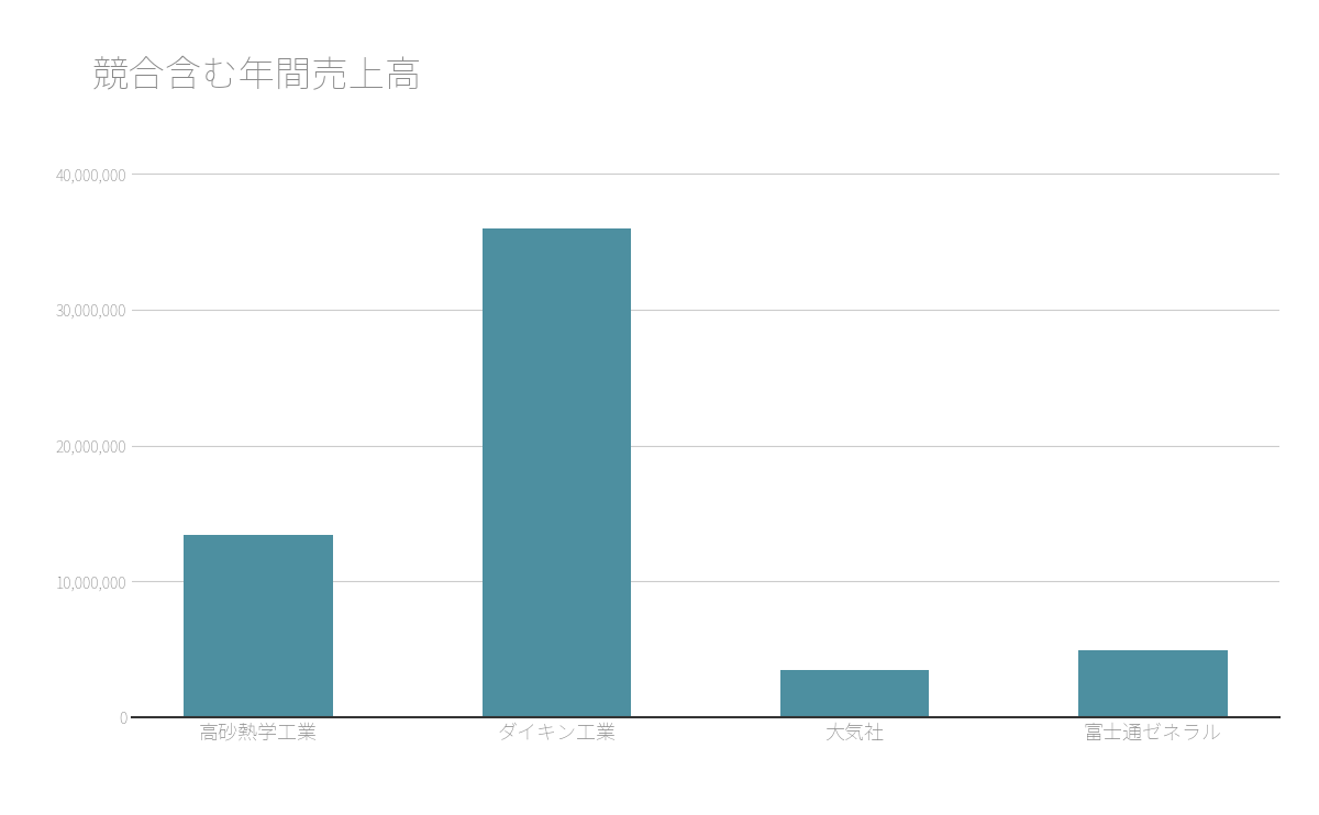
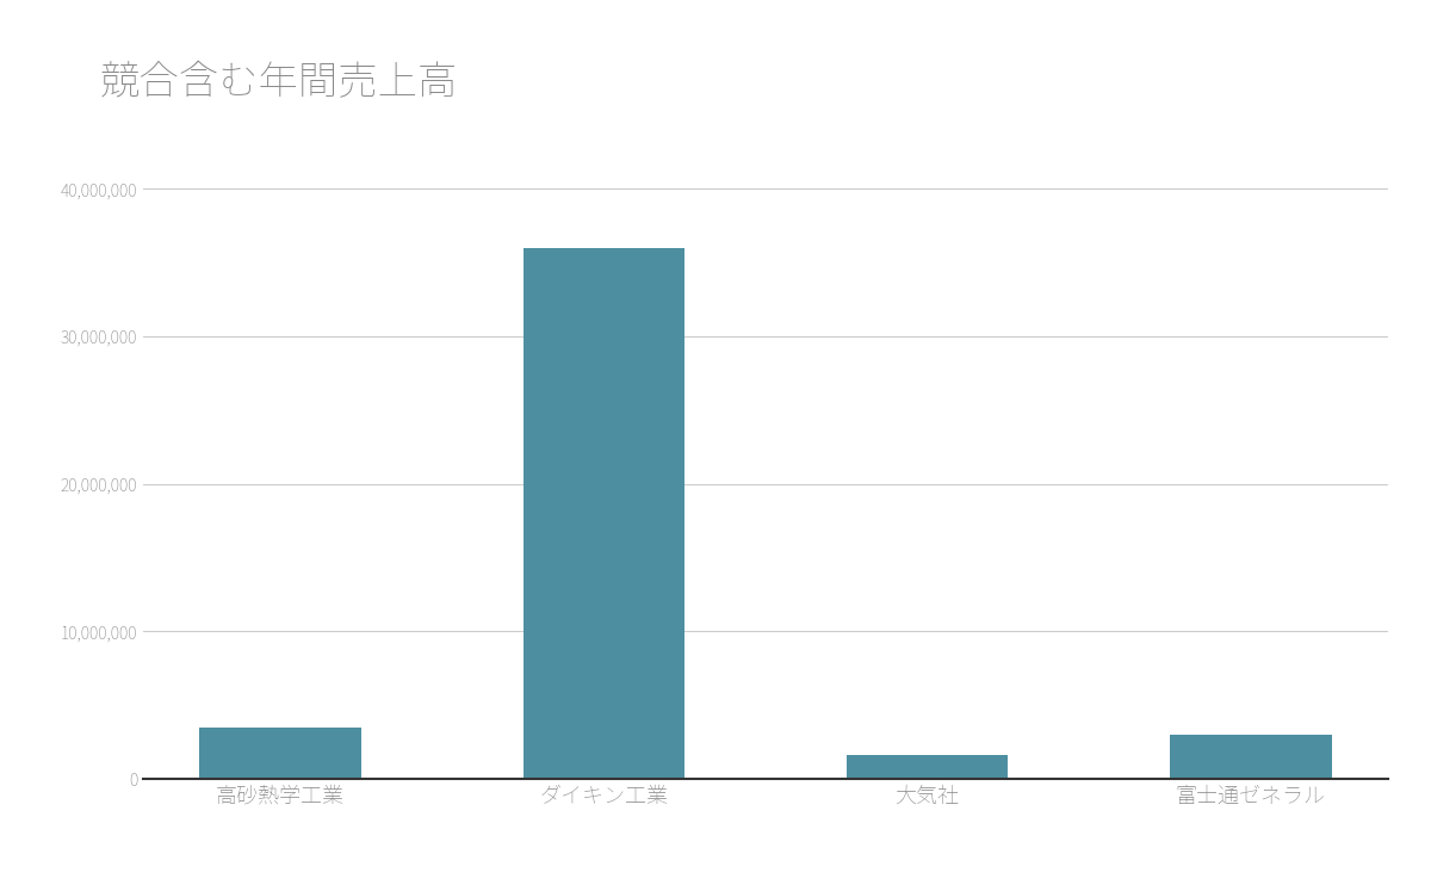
高砂熱学工業: 13,400,000 -> 3,500,000
大気社: 3,500,000 -> 1,600,000
富士通ゼネラル: 4,900,000 -> 3,000,000
